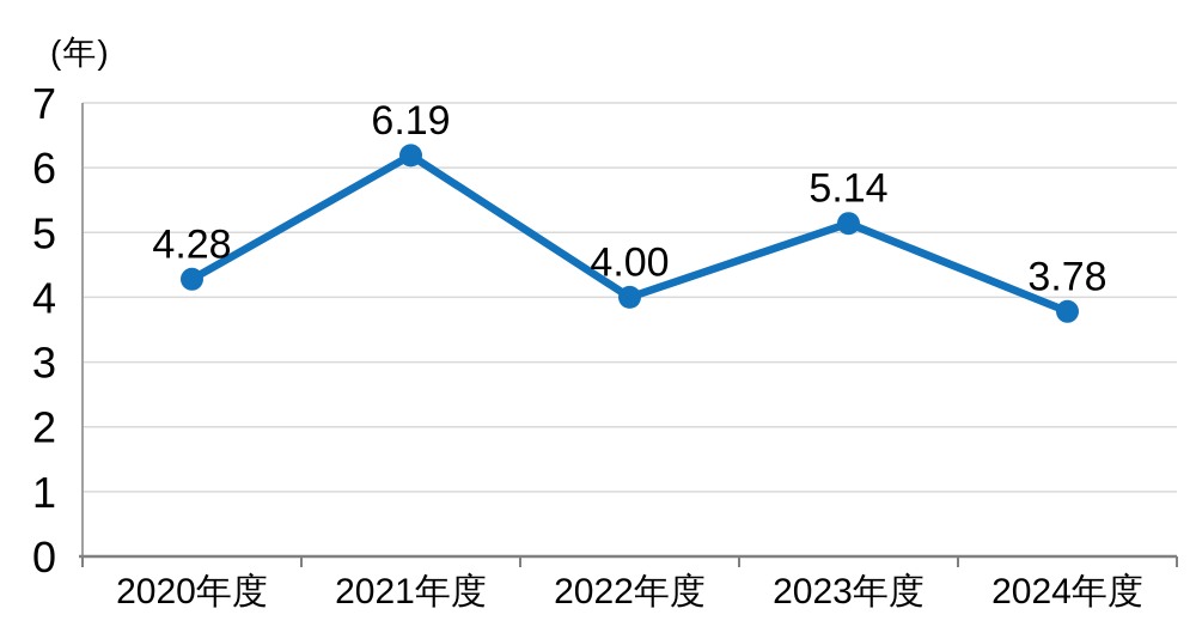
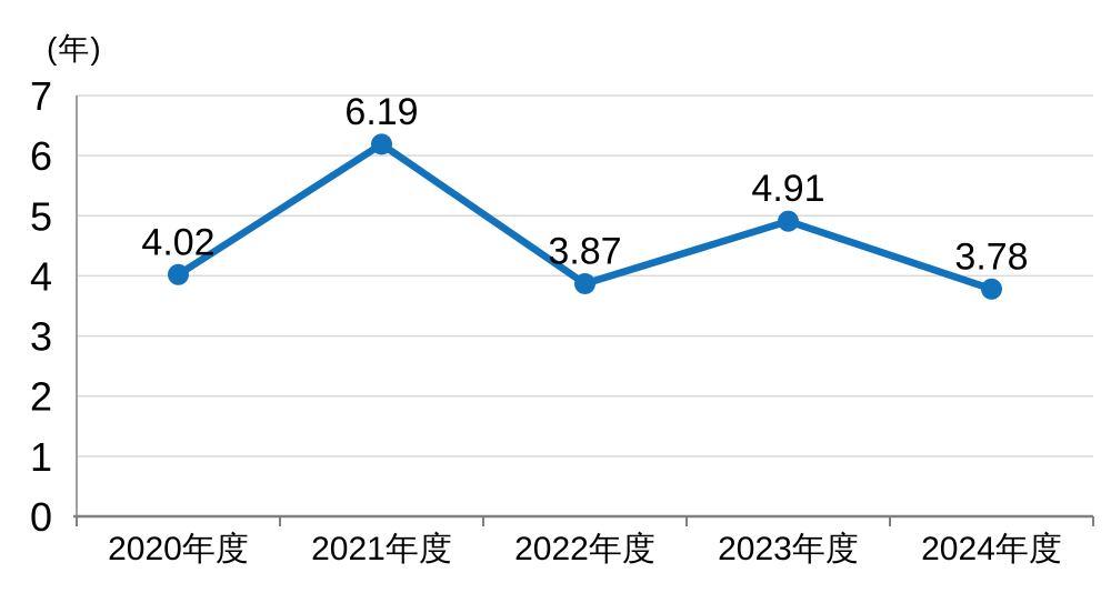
2020年度: 4.28 -> 4.02
2022年度: 4.00 -> 3.87
2023年度: 5.14 -> 4.91
